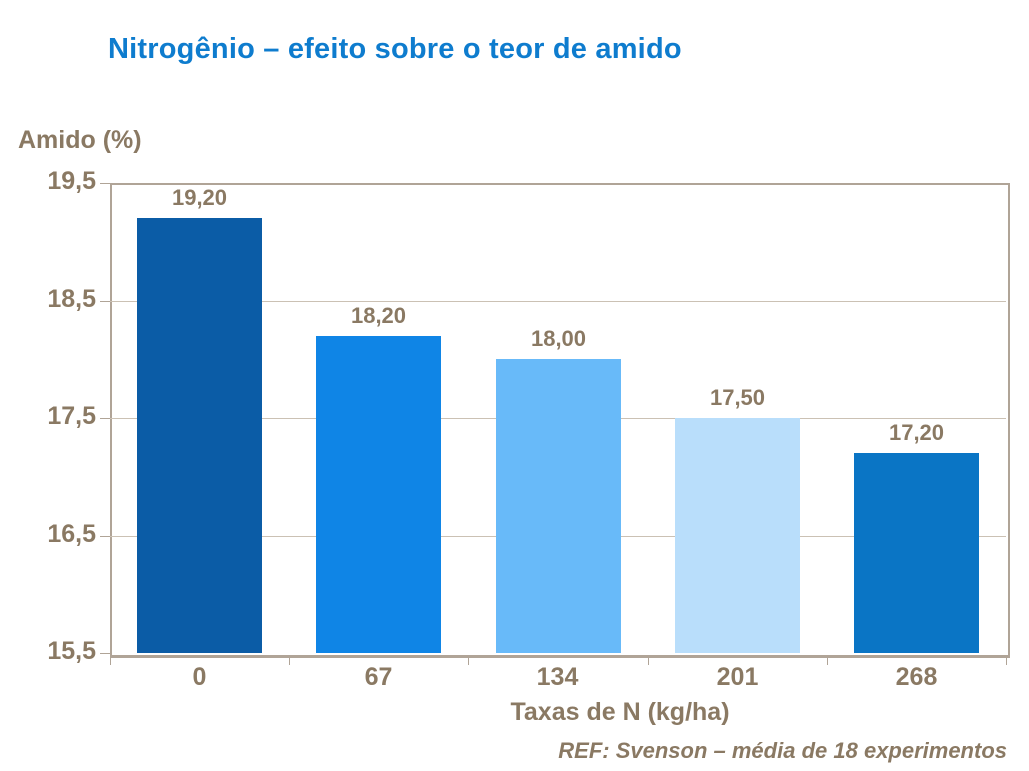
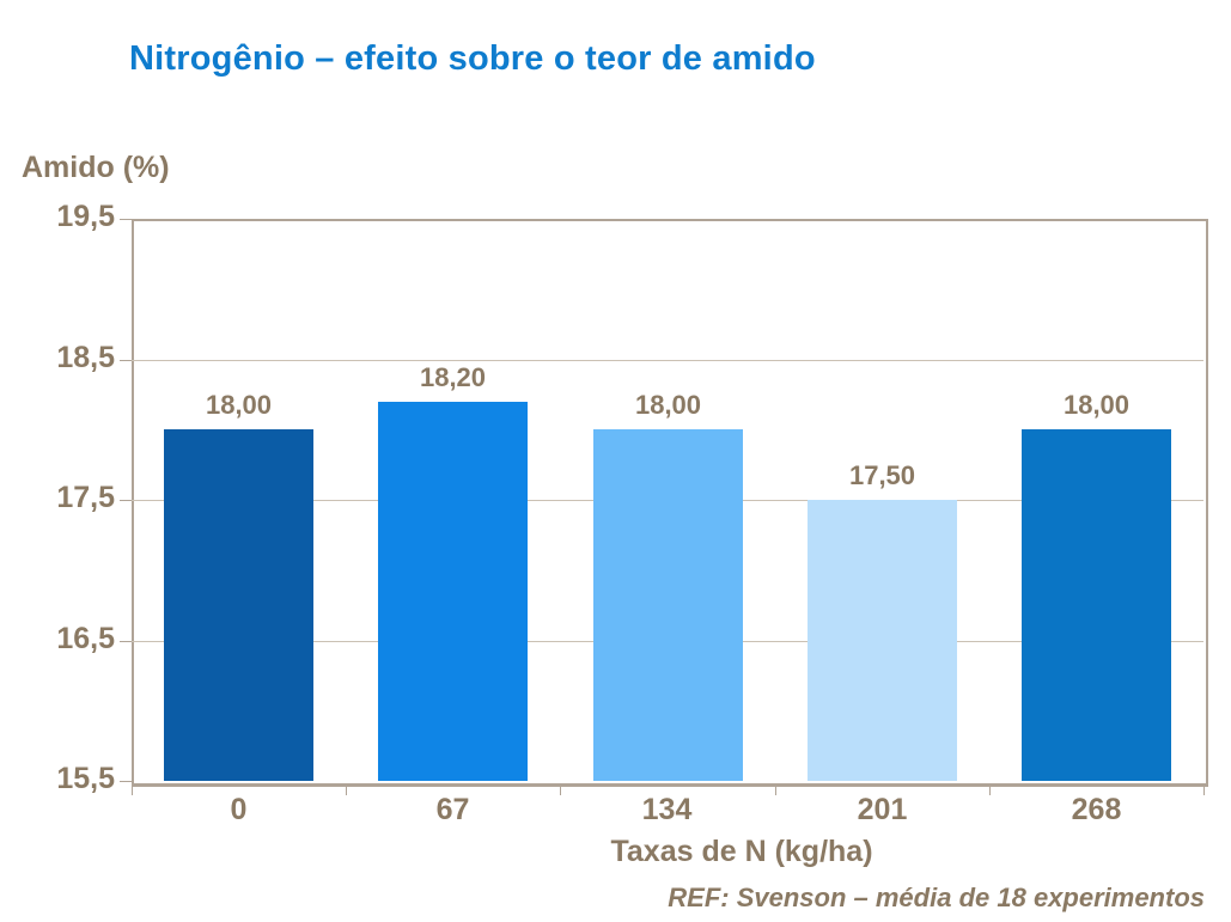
0: 19,20 -> 18,00
268: 17,20 -> 18,00
